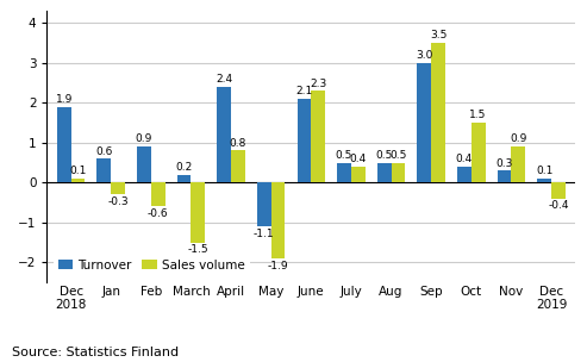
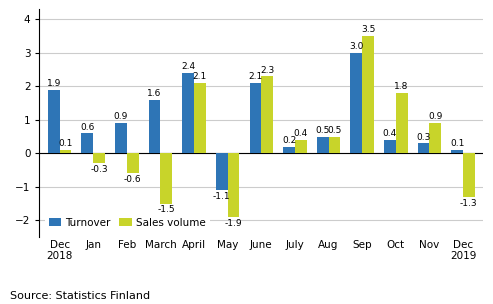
Turnover/March: 0.2 -> 1.6
Sales volume/April: 0.8 -> 2.1
Turnover/July: 0.5 -> 0.2
Sales volume/Oct: 1.5 -> 1.8
Sales volume/Dec 2019: -0.4 -> -1.3
